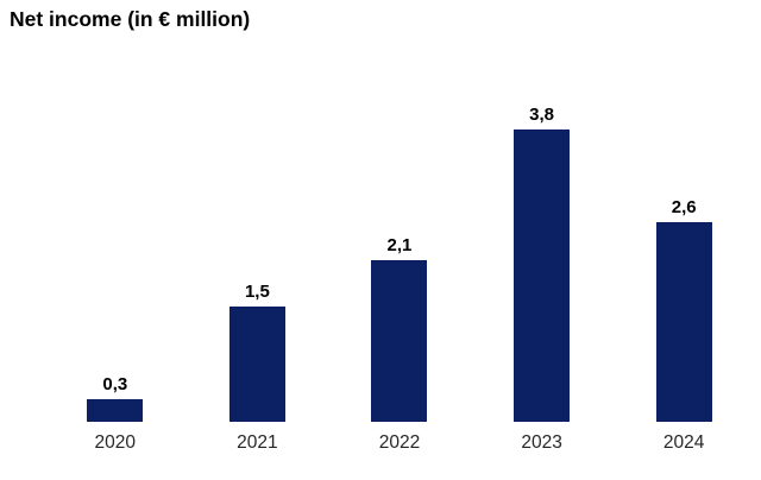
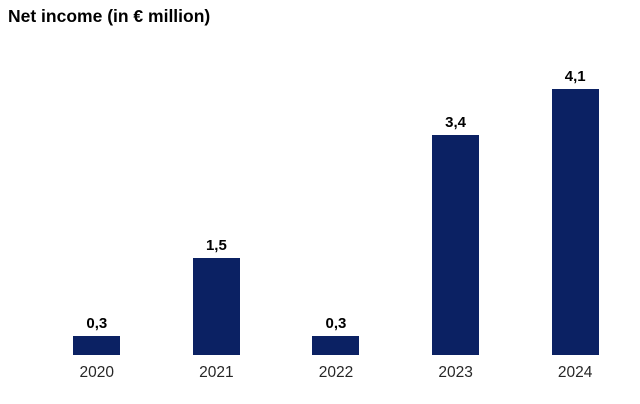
2022: 2,1 -> 0,3
2023: 3,8 -> 3,4
2024: 2,6 -> 4,1
